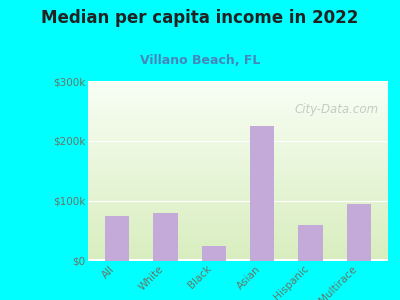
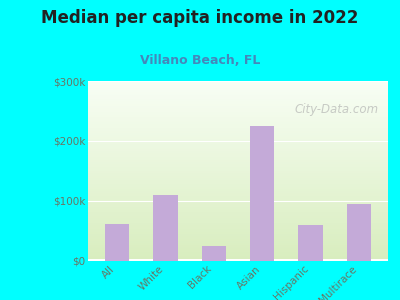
All: $75k -> $62k
White: $80k -> $110k
